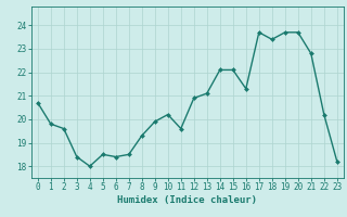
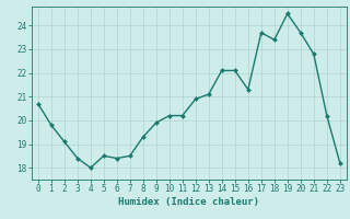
2: 19.6 -> 19.1
11: 19.6 -> 20.2
19: 23.7 -> 24.5
